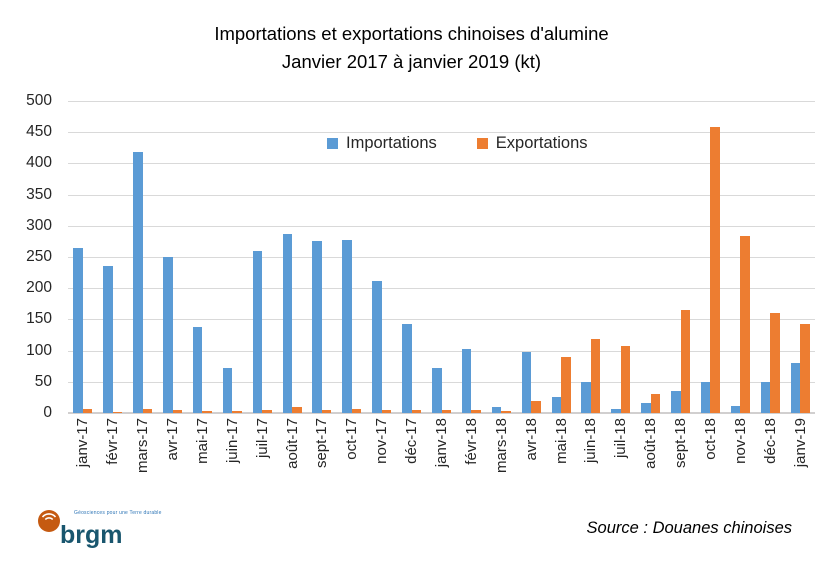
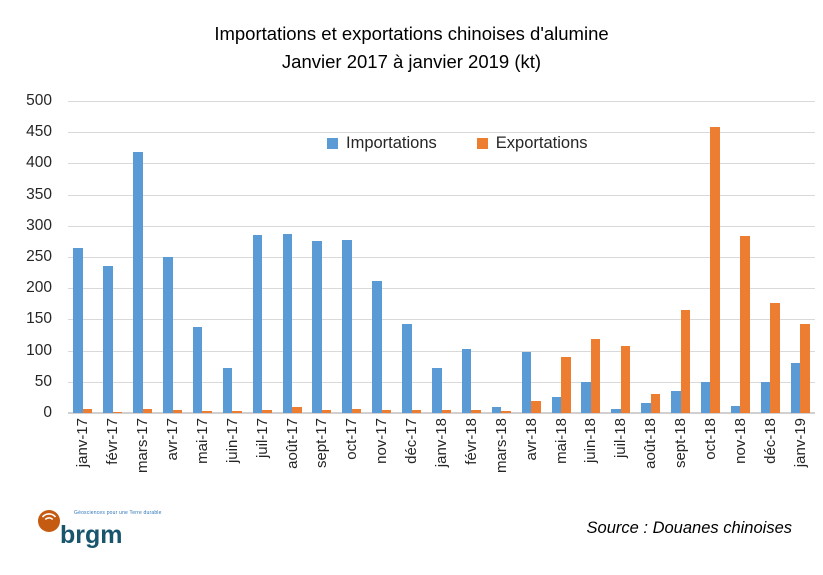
Importations/juil-17: 260 -> 280
Exportations/déc-18: 160 -> 180
